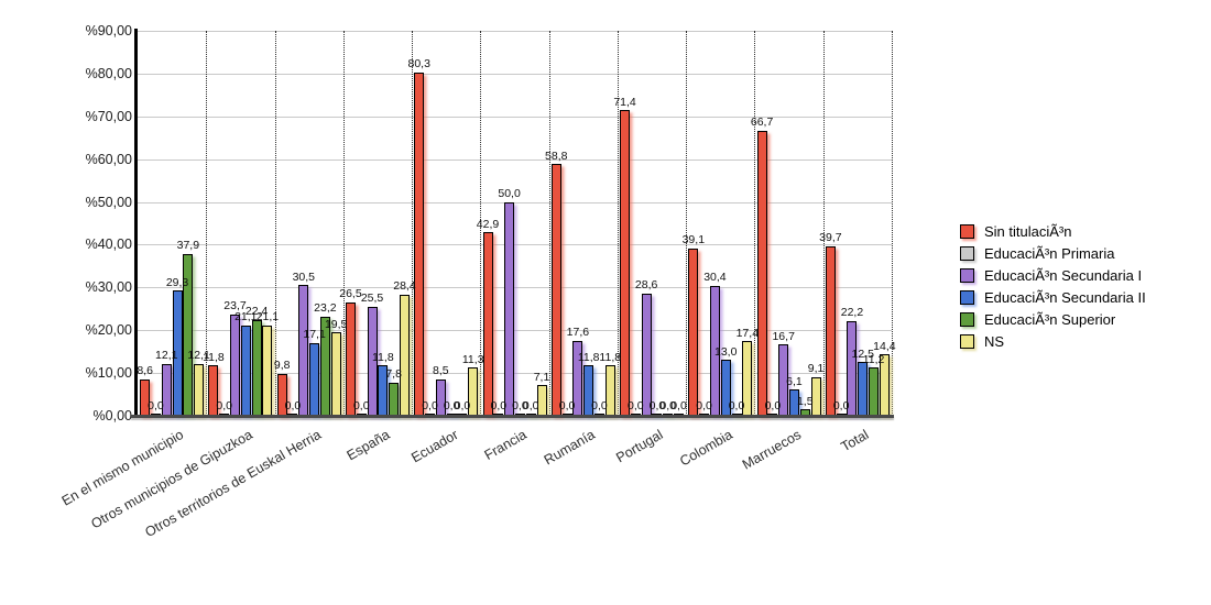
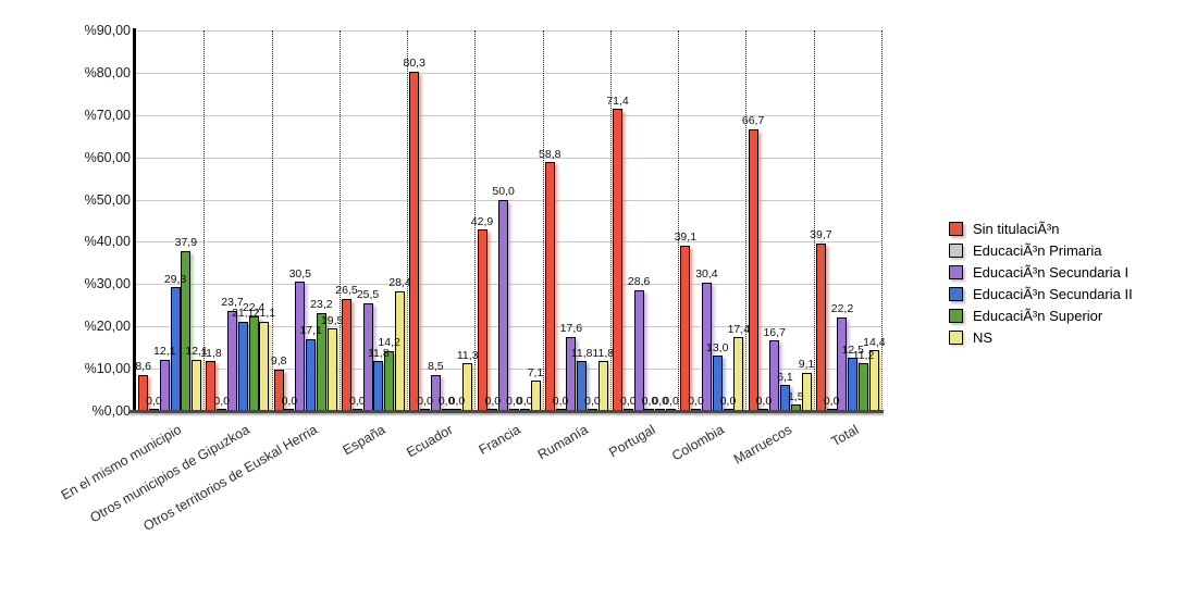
EducaciÃ³n Superior/España: 7,8 -> 14,2
